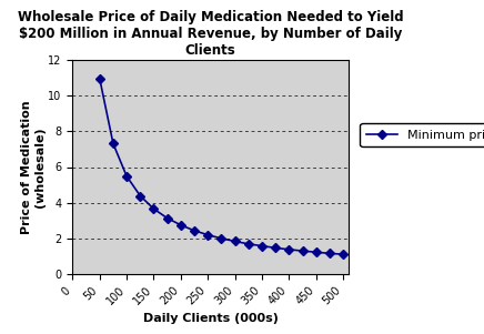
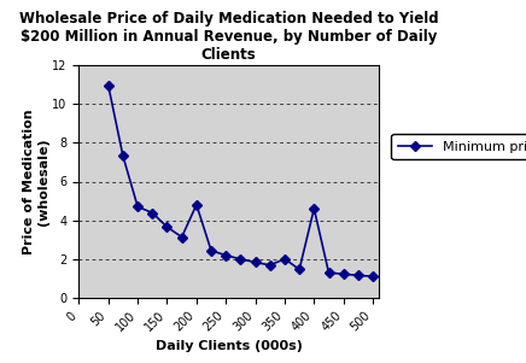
100: 5.5 -> 4.7
200: 2.7 -> 4.8
350: 1.6 -> 2.0
400: 1.4 -> 4.6
